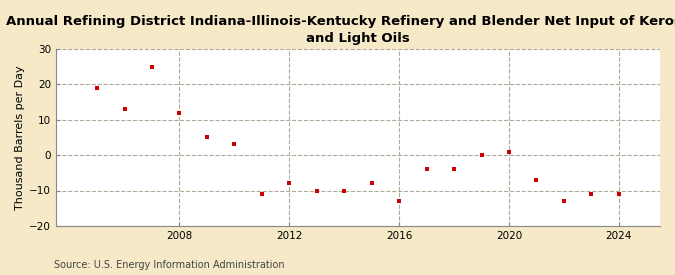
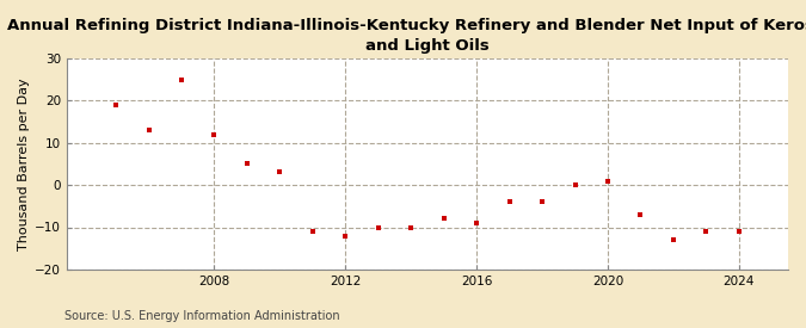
2012: -8 -> -12
2016: -13 -> -9
